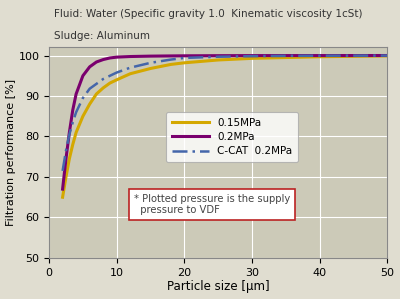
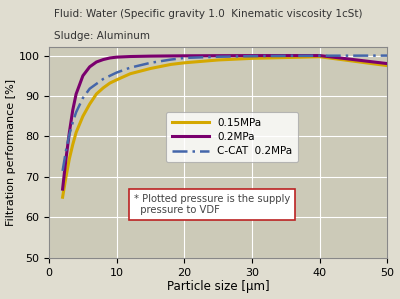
0.15MPa/50: 99.9 -> 97.5
0.2MPa/50: 100.0 -> 98.0
